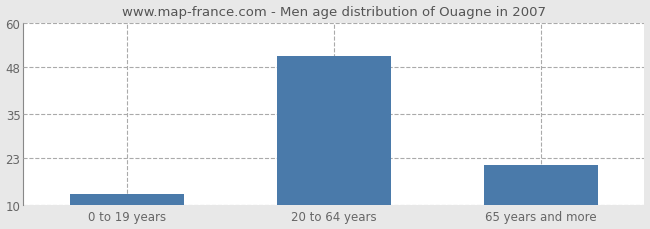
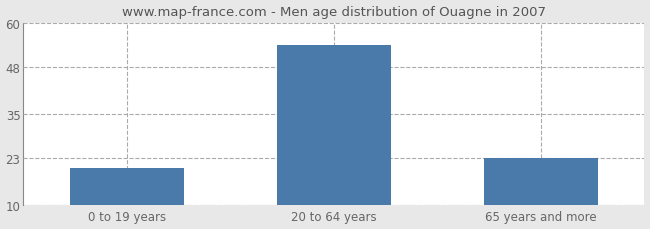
0 to 19 years: 13 -> 20
20 to 64 years: 51 -> 54
65 years and more: 21 -> 23
